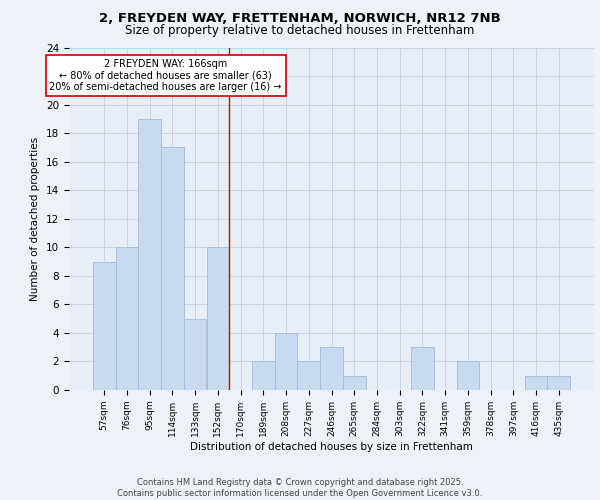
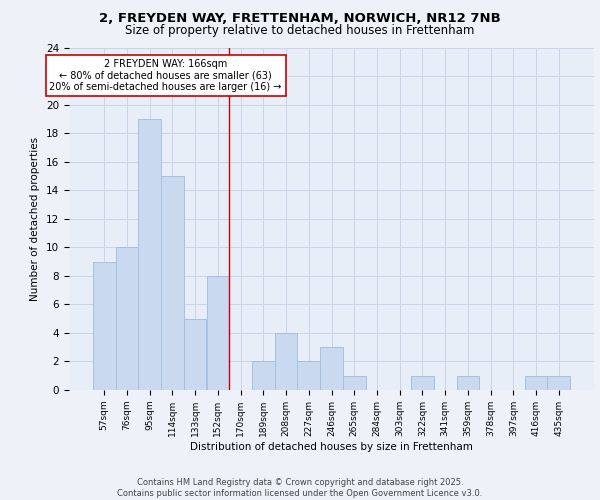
114sqm: 17 -> 15
152sqm: 10 -> 8
322sqm: 3 -> 1
359sqm: 2 -> 1
